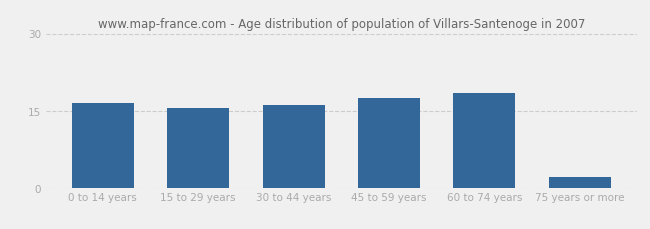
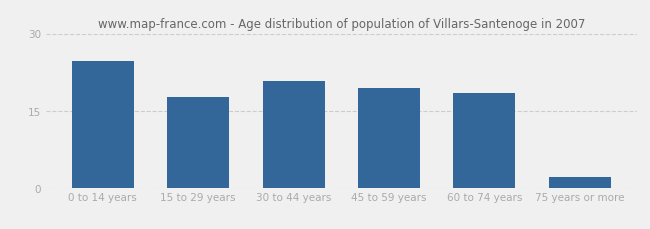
0 to 14 years: 16.5 -> 24.6
15 to 29 years: 15.5 -> 17.6
30 to 44 years: 16.0 -> 20.8
45 to 59 years: 17.5 -> 19.4
